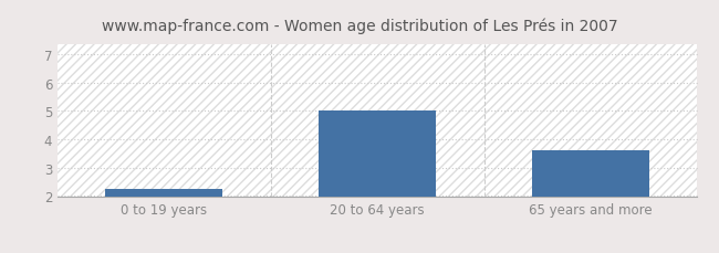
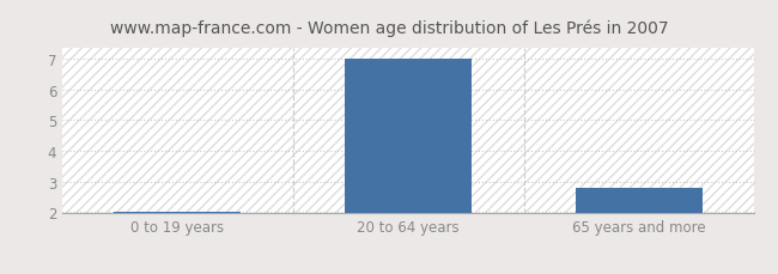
0 to 19 years: 2.25 -> 2.02
20 to 64 years: 5.00 -> 7.00
65 years and more: 3.60 -> 2.80
